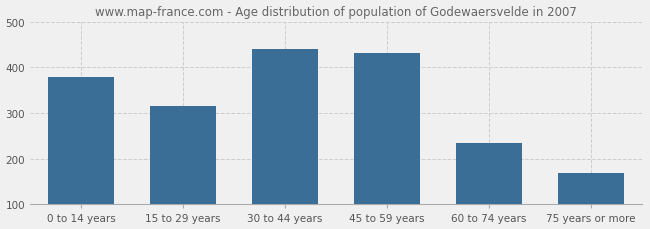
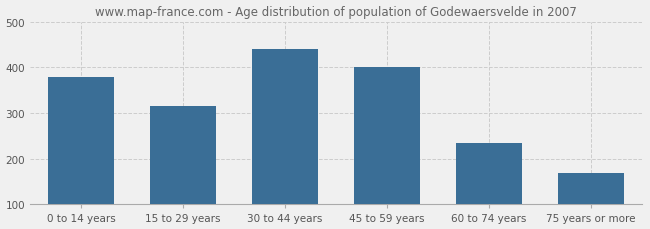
45 to 59 years: 432 -> 400
